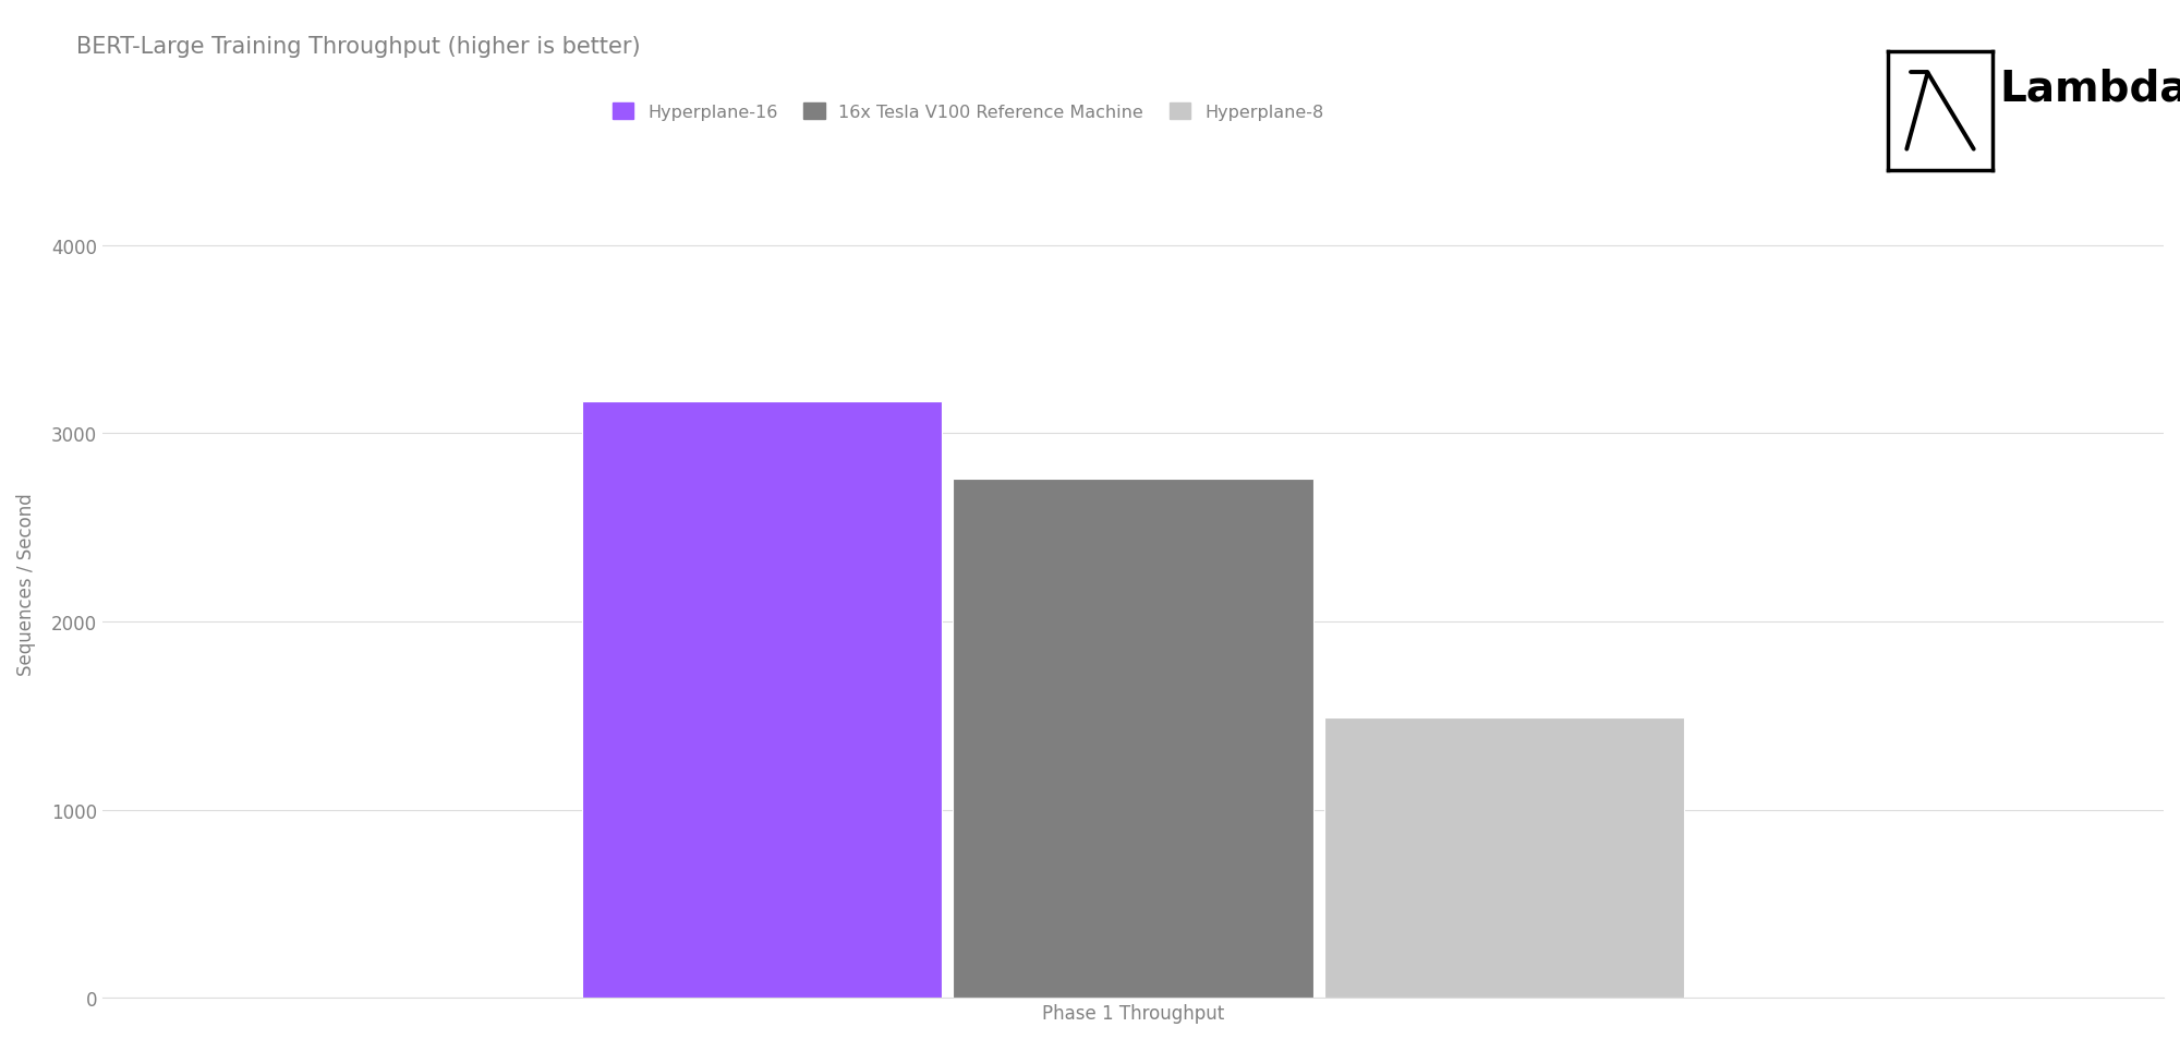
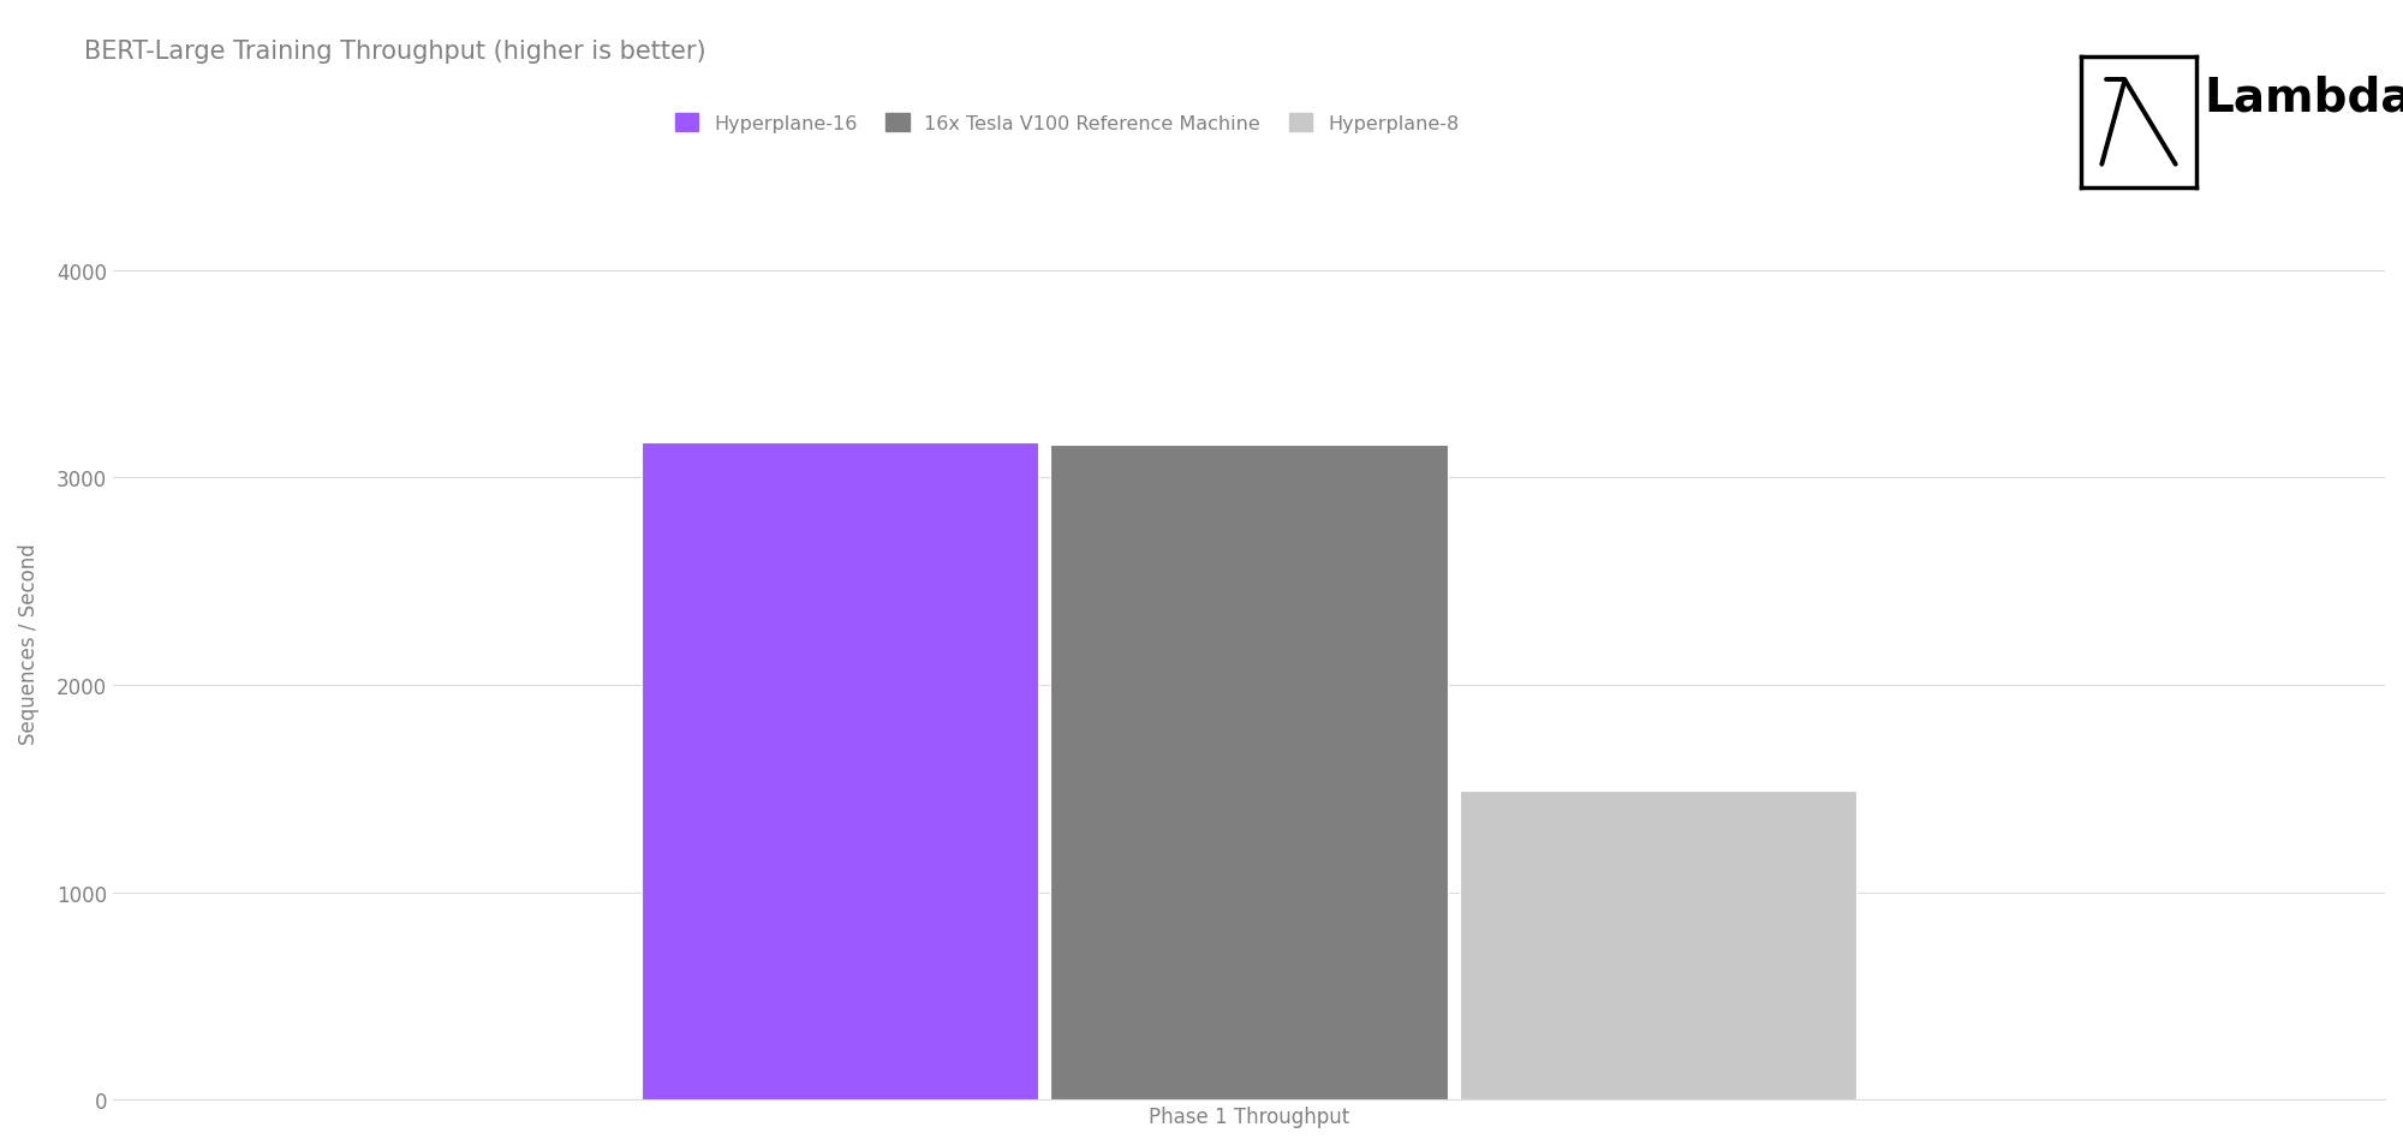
Phase 1 Throughput: 2760 -> 3160
